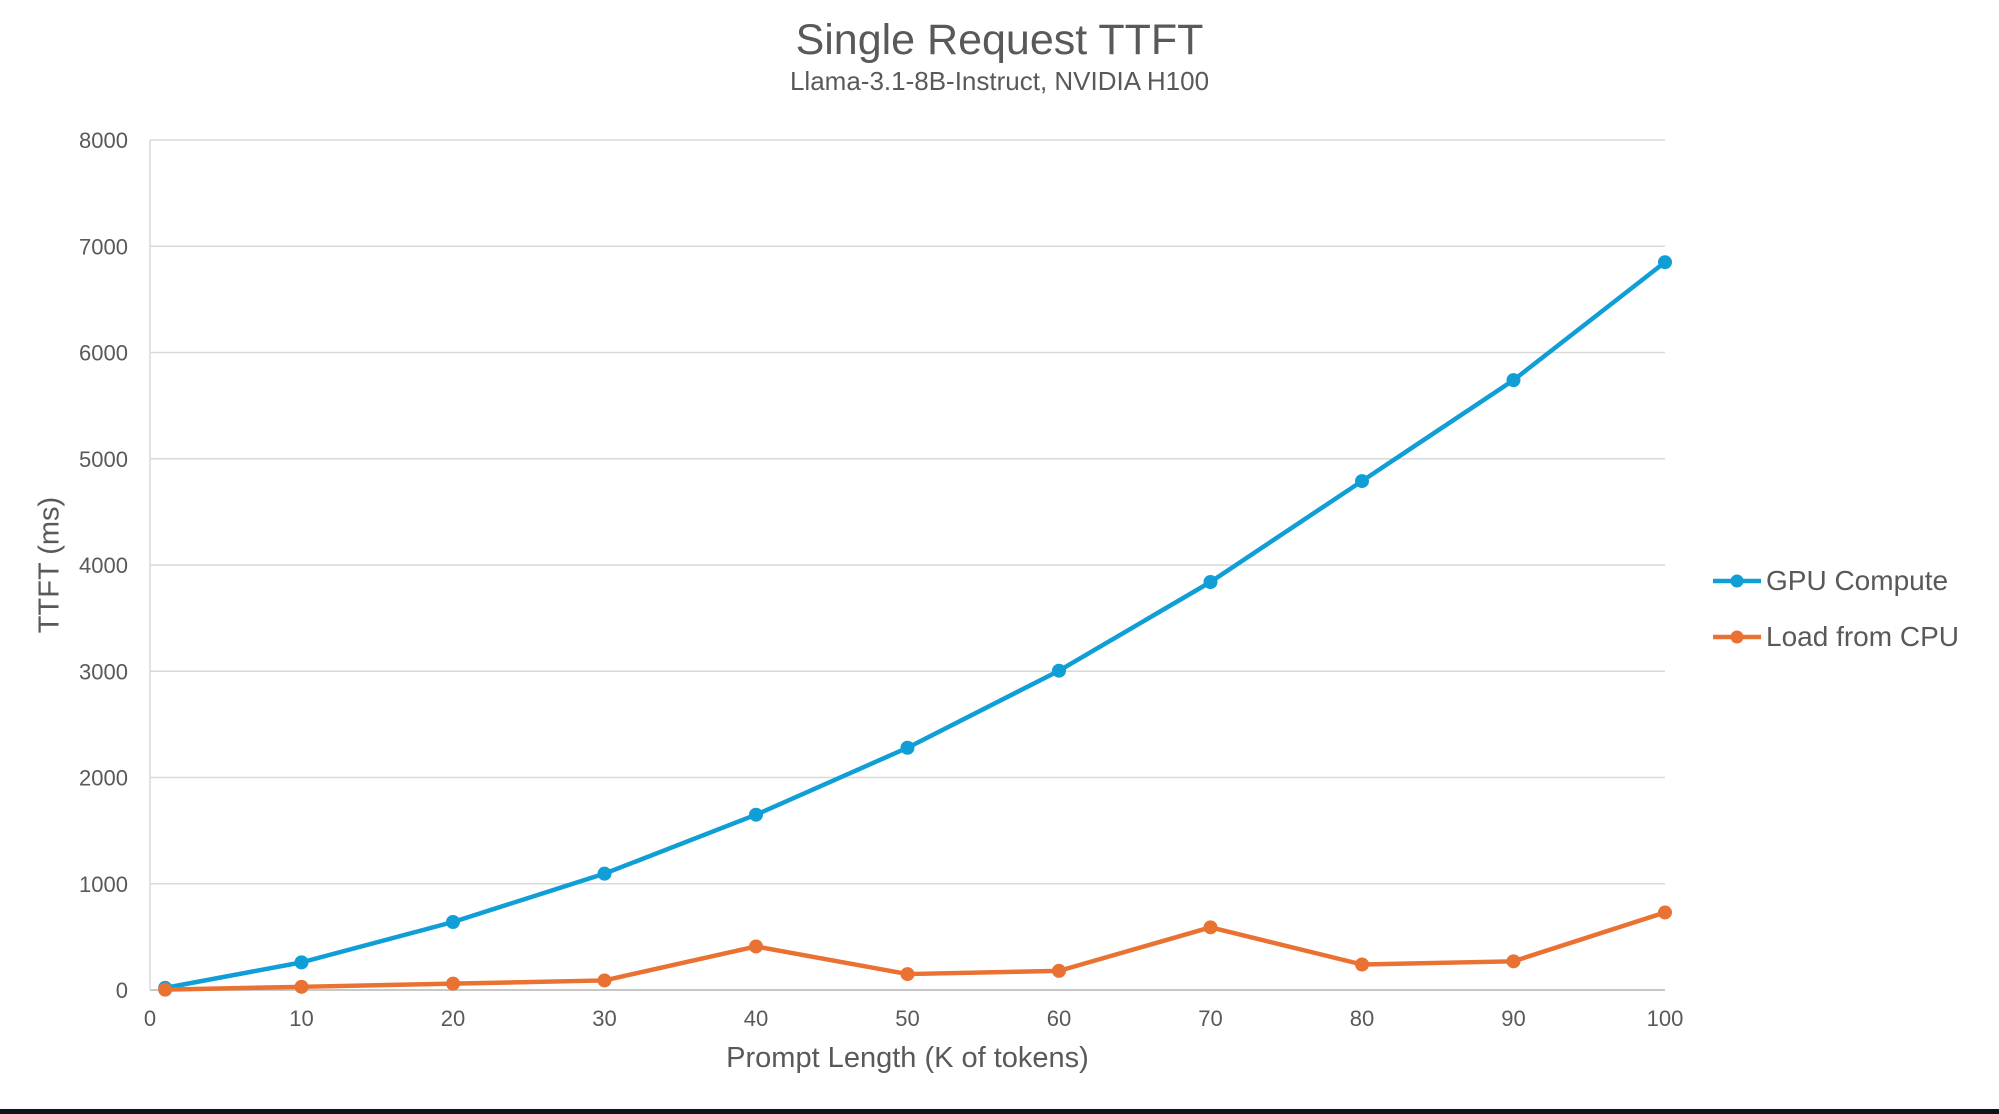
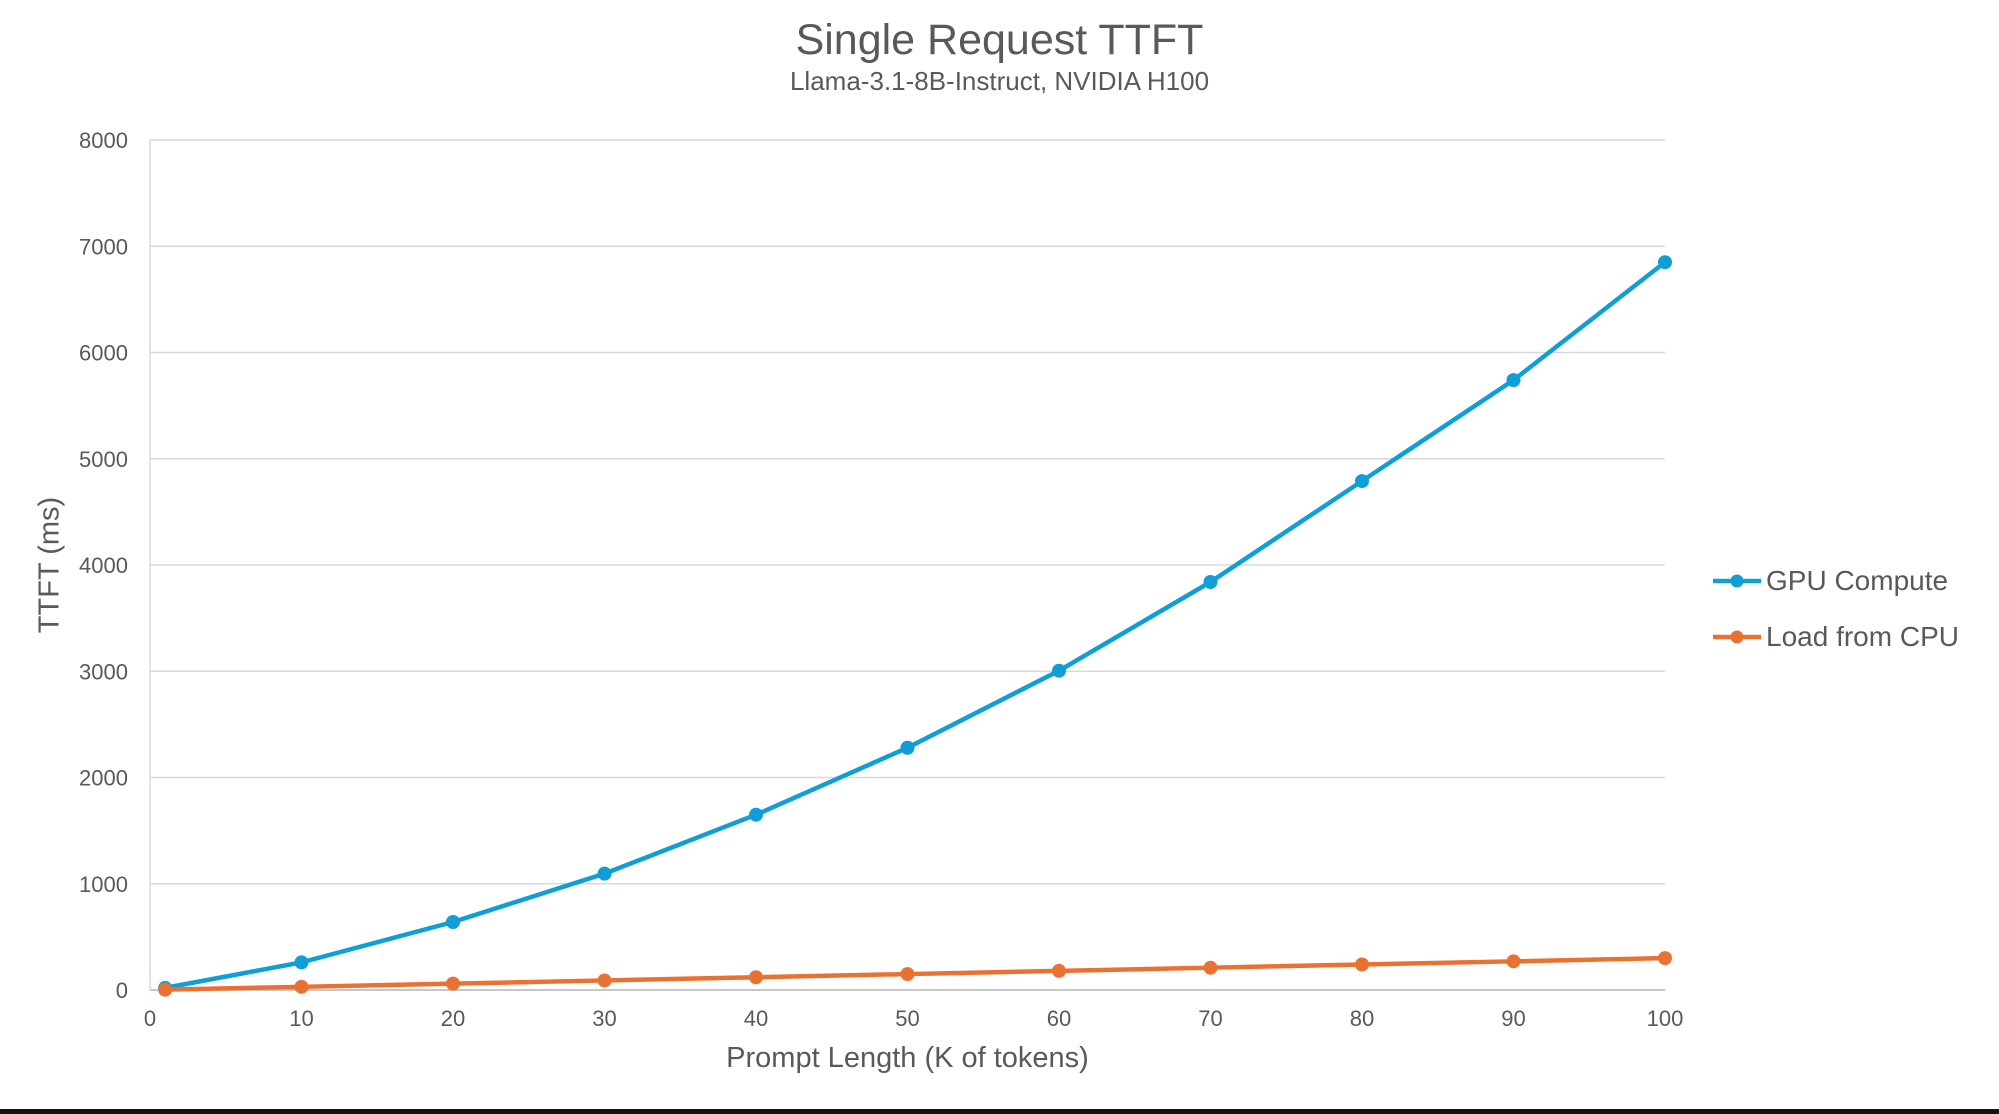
Load from CPU/40: 410 -> 120
Load from CPU/70: 590 -> 210
Load from CPU/100: 730 -> 300
